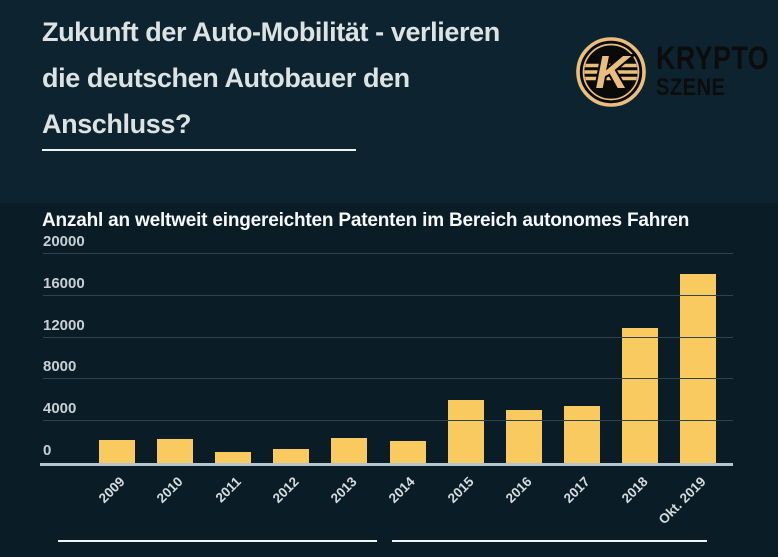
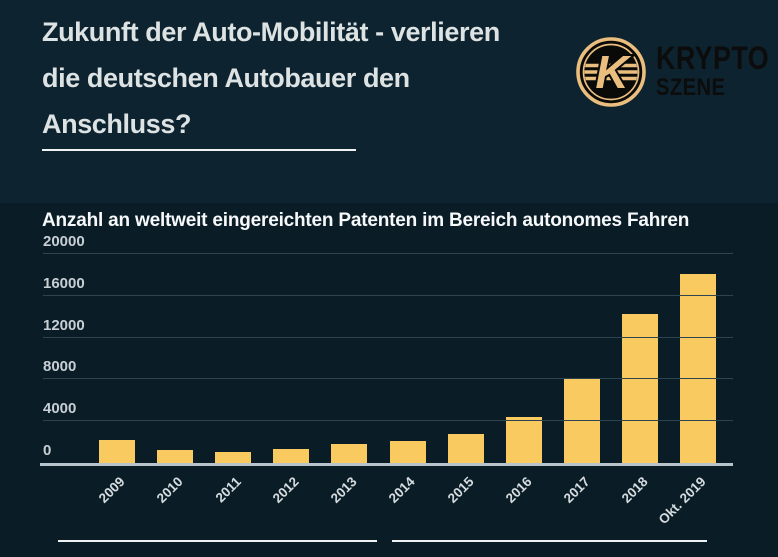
2010: 2300 -> 1200
2013: 2400 -> 1800
2015: 6000 -> 2800
2016: 5100 -> 4400
2017: 5500 -> 8000
2018: 12900 -> 14300
